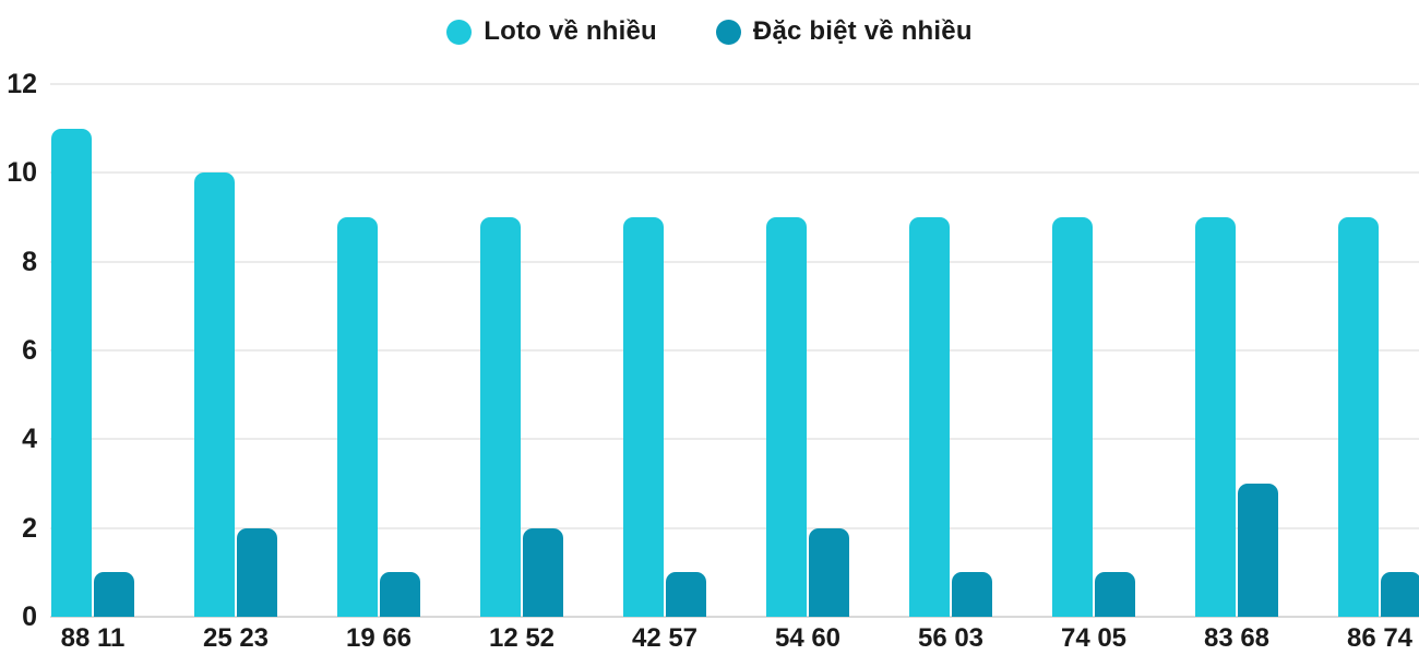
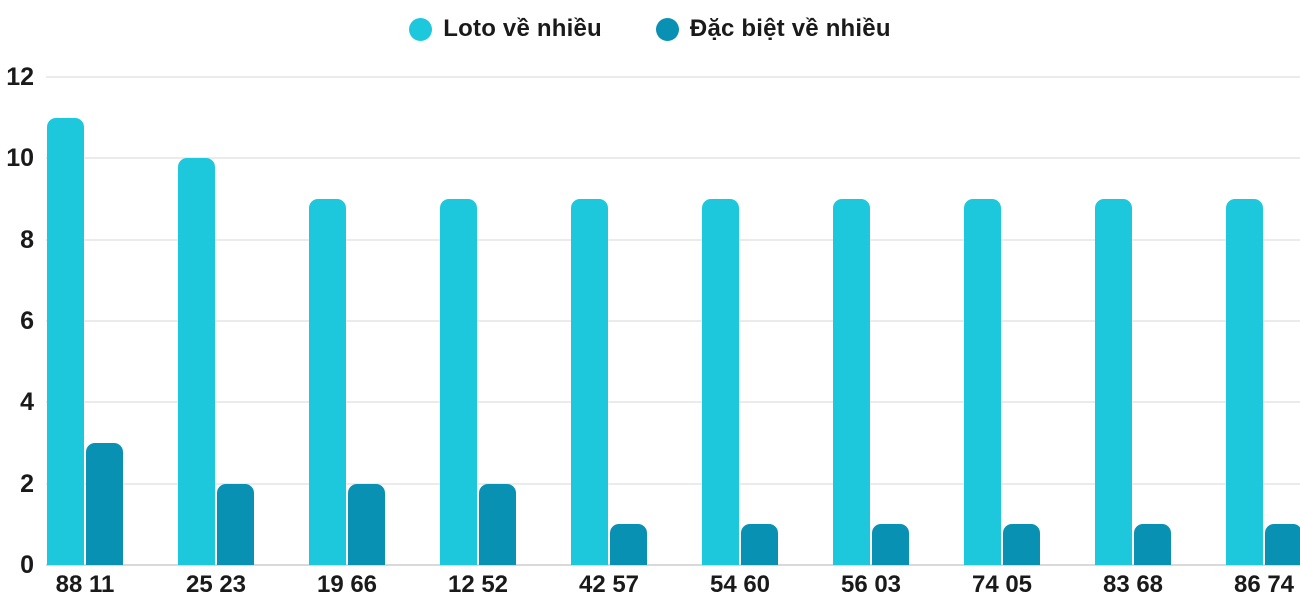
Đặc biệt về nhiều/88 11: 1 -> 3
Đặc biệt về nhiều/19 66: 1 -> 2
Đặc biệt về nhiều/54 60: 2 -> 1
Đặc biệt về nhiều/83 68: 3 -> 1
